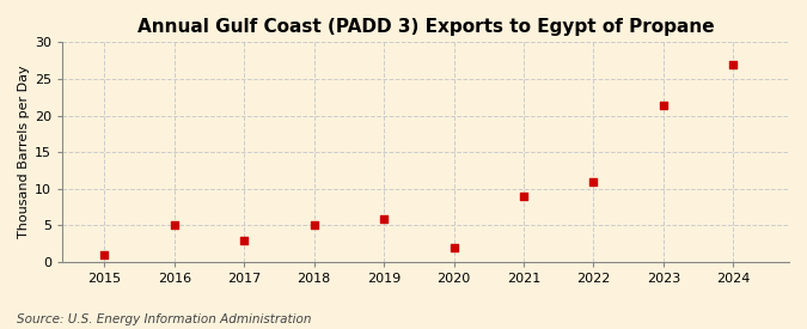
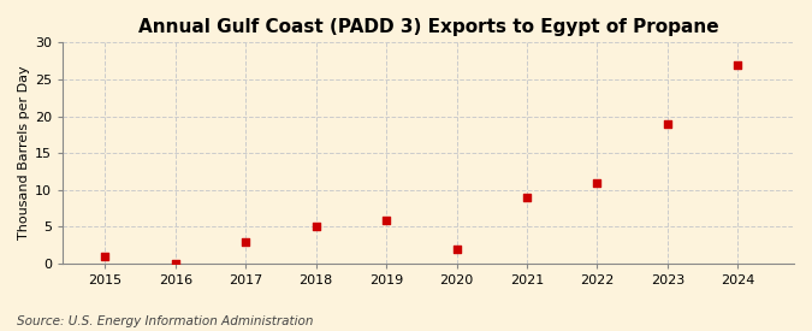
2016: 5.0 -> 0.1
2023: 21.4 -> 19.0
